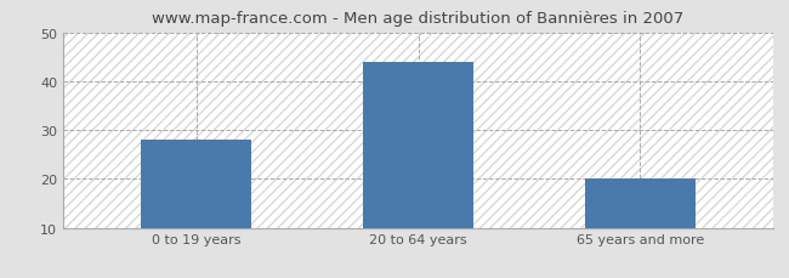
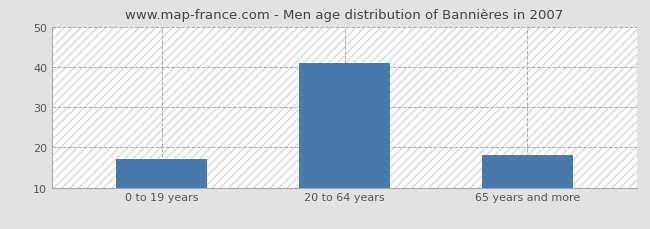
0 to 19 years: 28 -> 17
20 to 64 years: 44 -> 41
65 years and more: 20 -> 18
